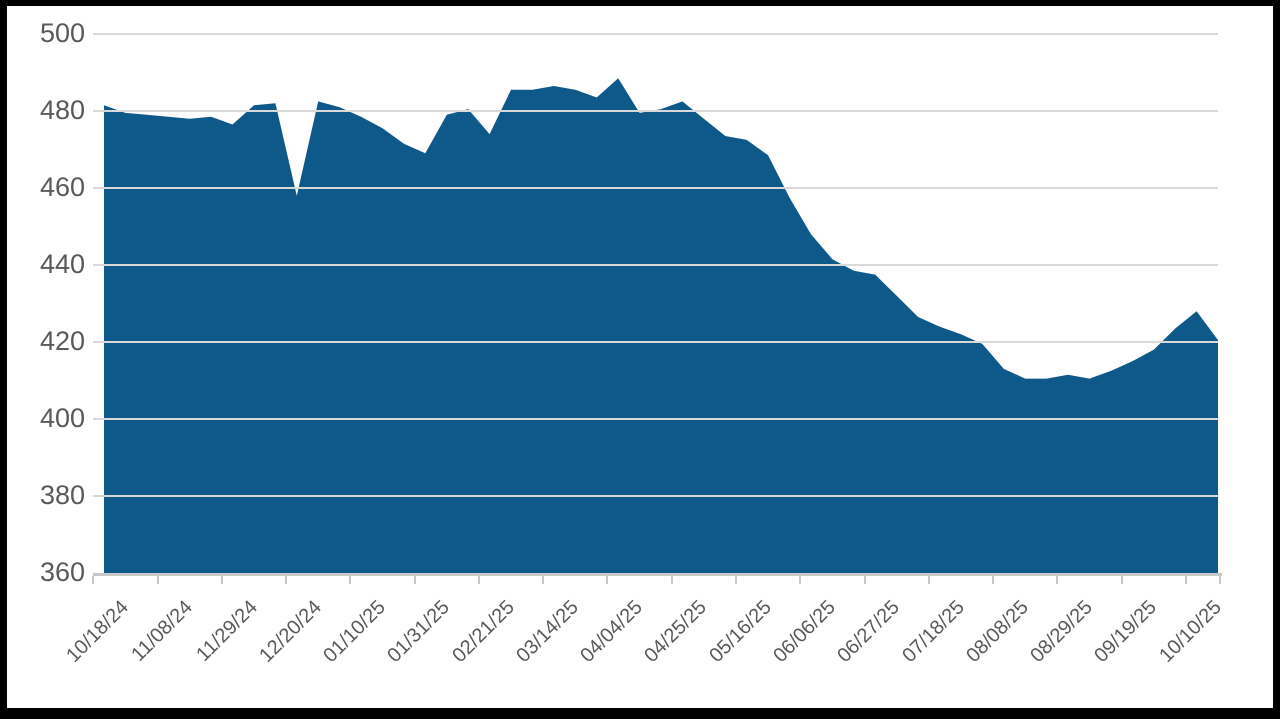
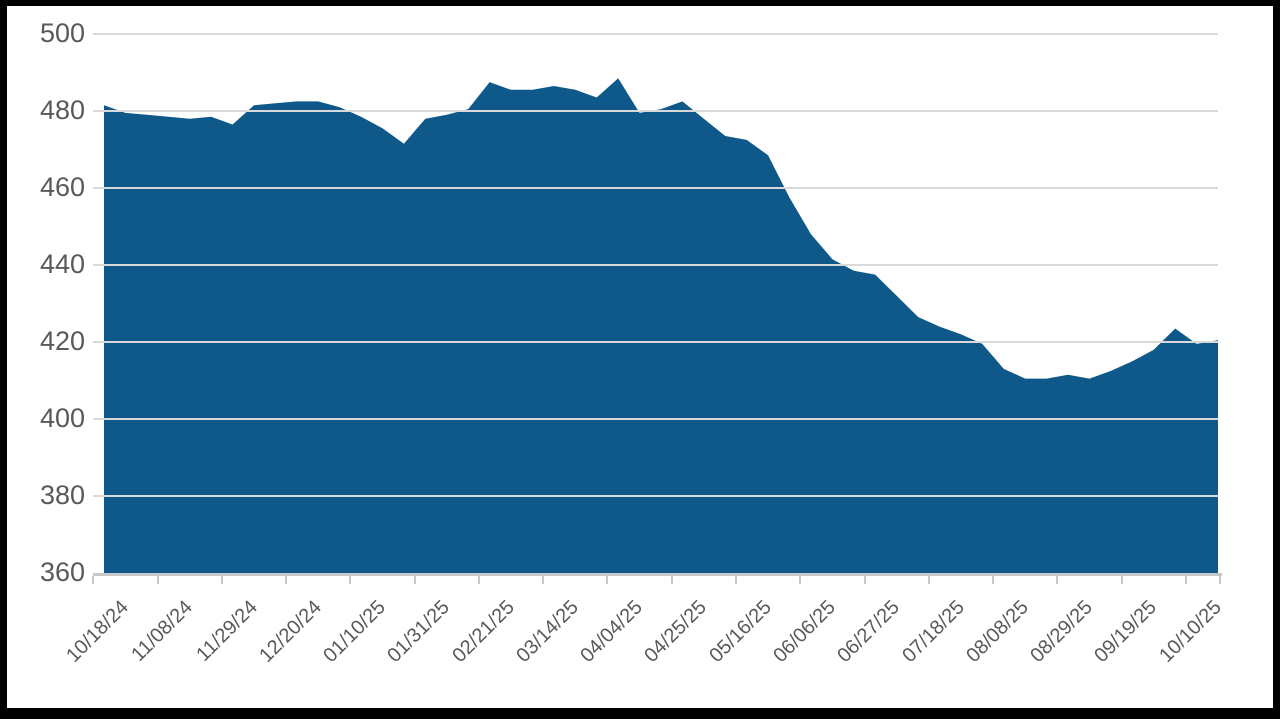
12/20/24: 458 -> 482
01/31/25: 469 -> 478
02/21/25: 474 -> 488
10/10/25: 428 -> 420
